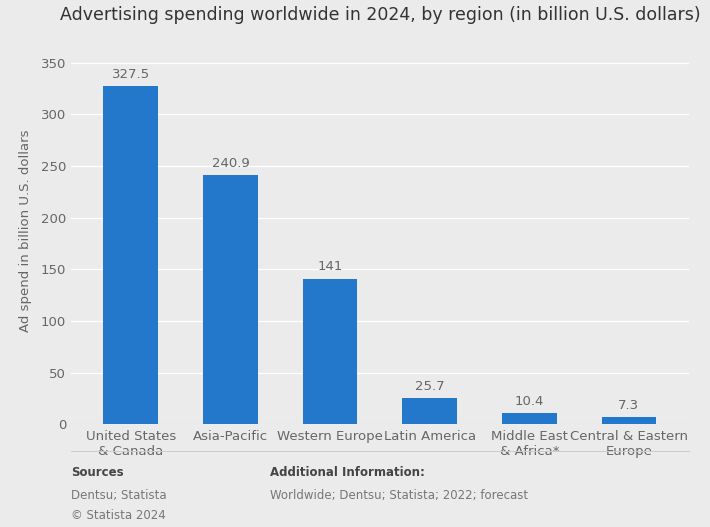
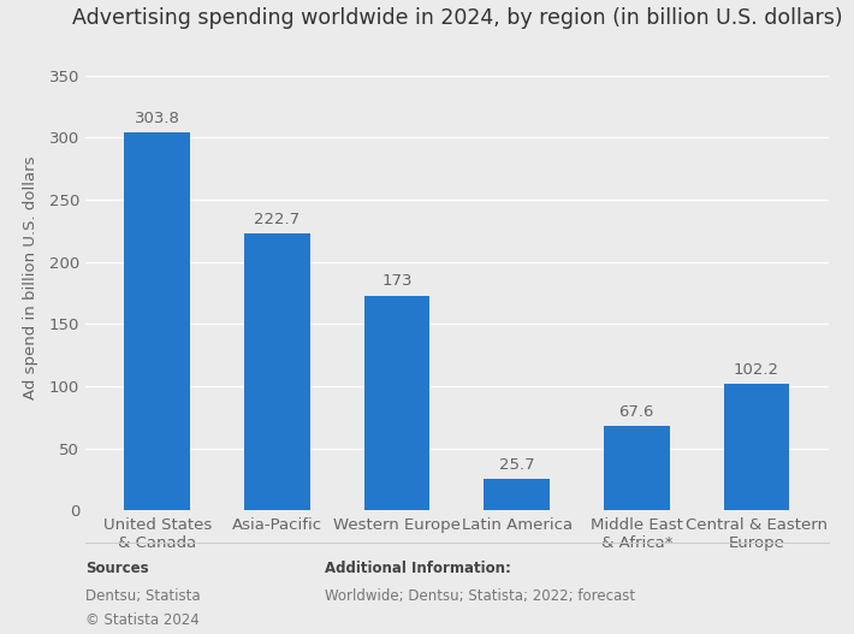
United States & Canada: 327.5 -> 303.8
Asia-Pacific: 240.9 -> 222.7
Western Europe: 141 -> 173
Middle East & Africa*: 10.4 -> 67.6
Central & Eastern Europe: 7.3 -> 102.2
